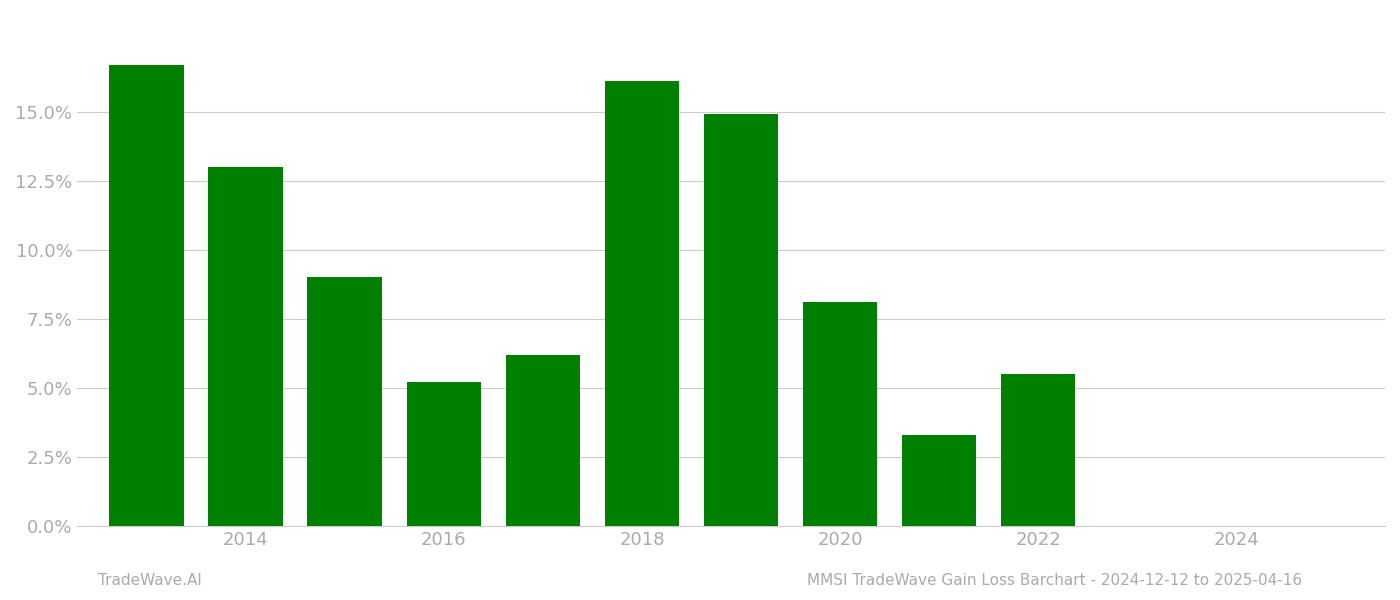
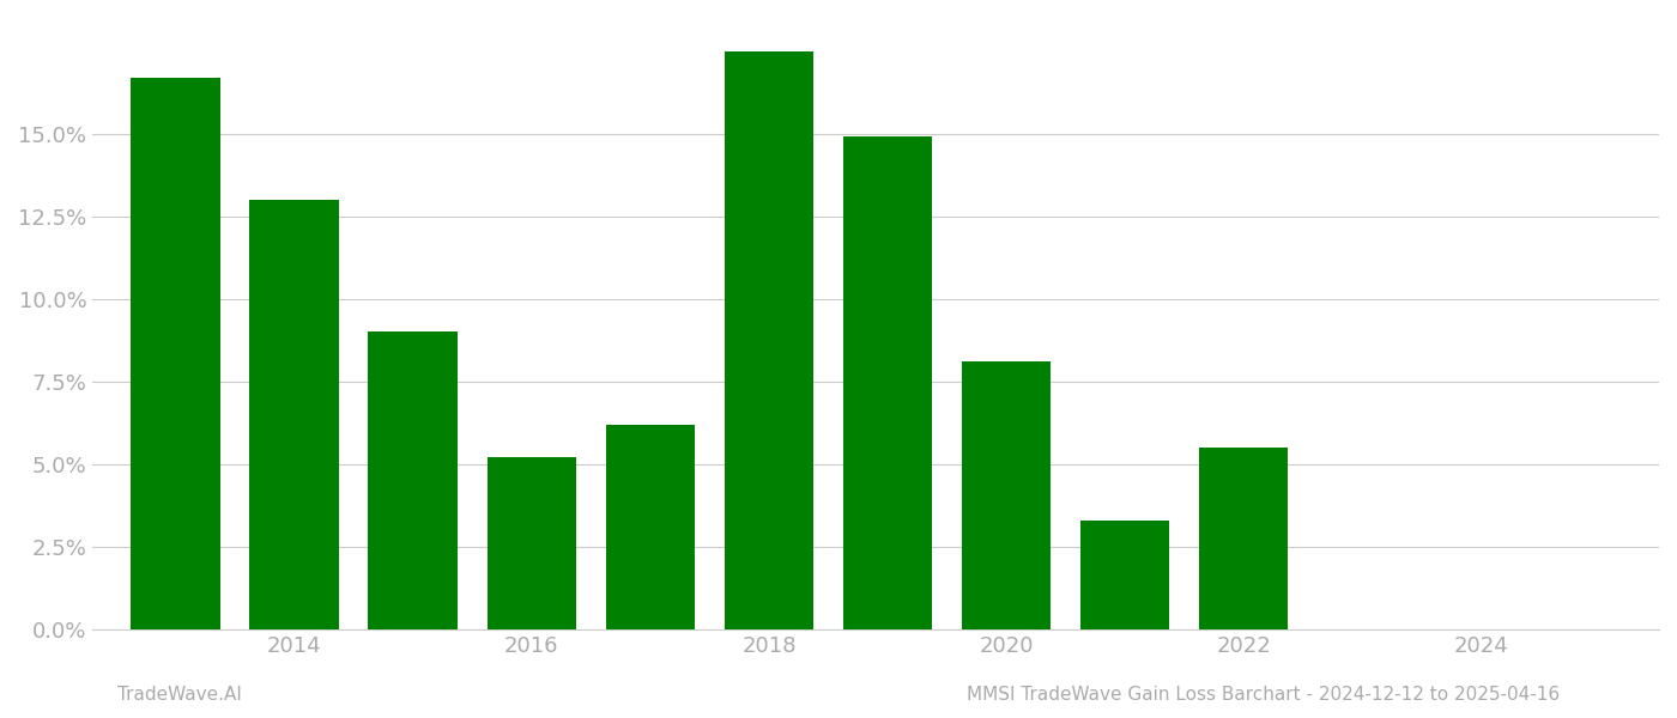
2018: 16.1% -> 17.5%
